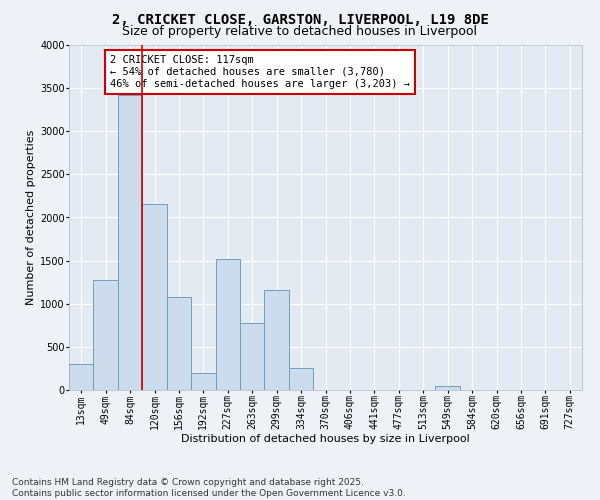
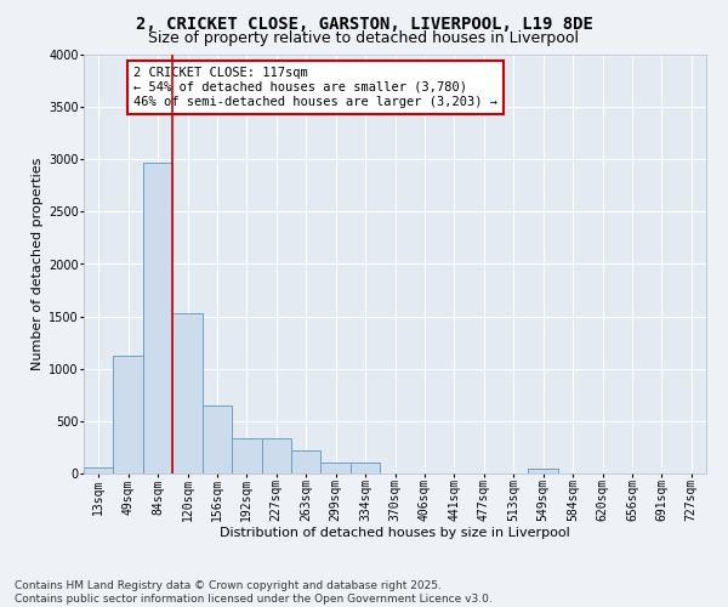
13sqm: 300 -> 60
49sqm: 1280 -> 1120
84sqm: 3420 -> 2970
120sqm: 2160 -> 1530
156sqm: 1080 -> 650
192sqm: 200 -> 340
227sqm: 1520 -> 340
263sqm: 780 -> 220
299sqm: 1160 -> 110
334sqm: 260 -> 110
